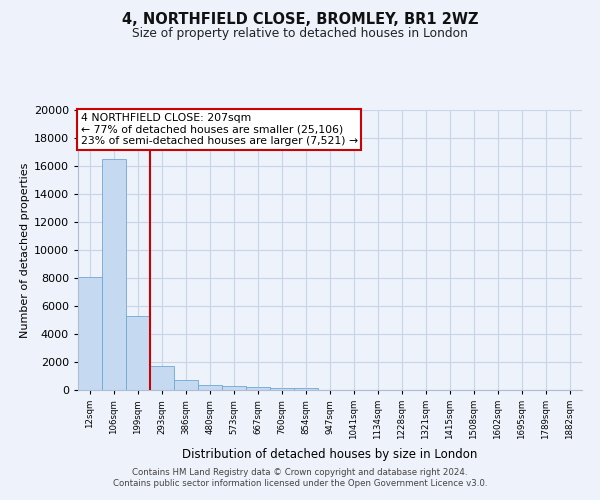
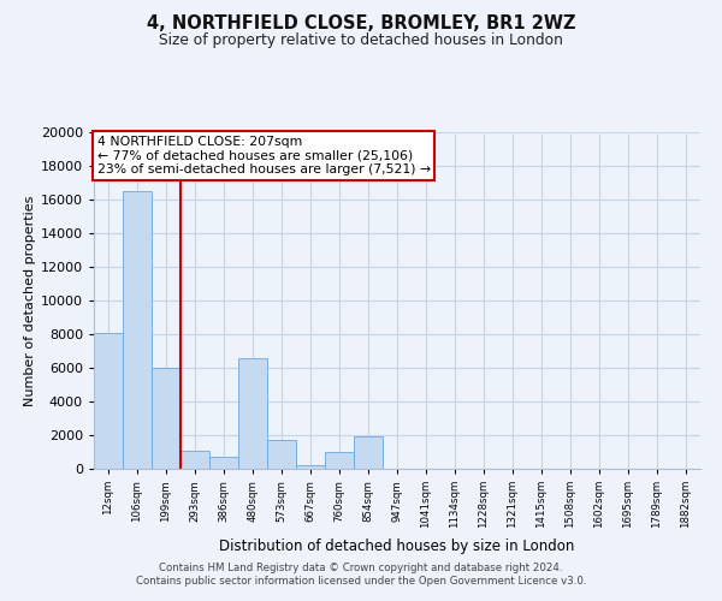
199sqm: 5300 -> 6000
293sqm: 1800 -> 1100
480sqm: 400 -> 6600
573sqm: 300 -> 1700
760sqm: 200 -> 1000
854sqm: 100 -> 1900
